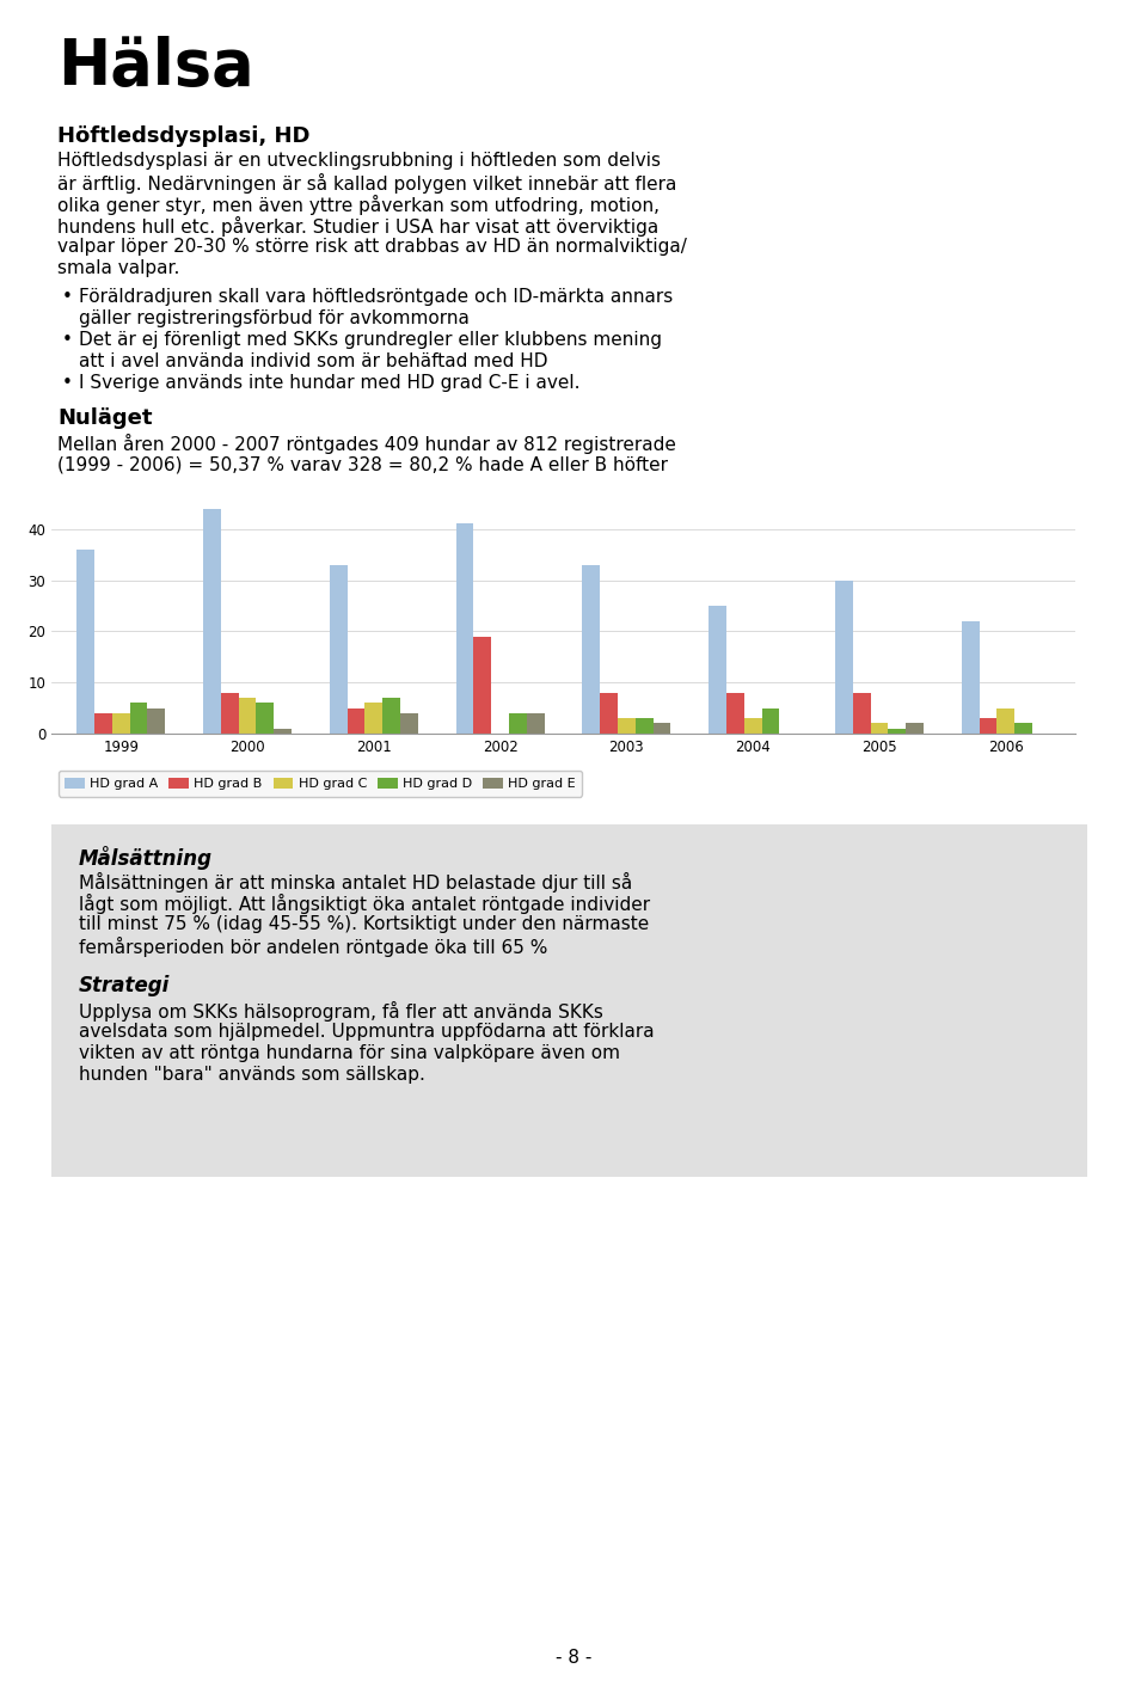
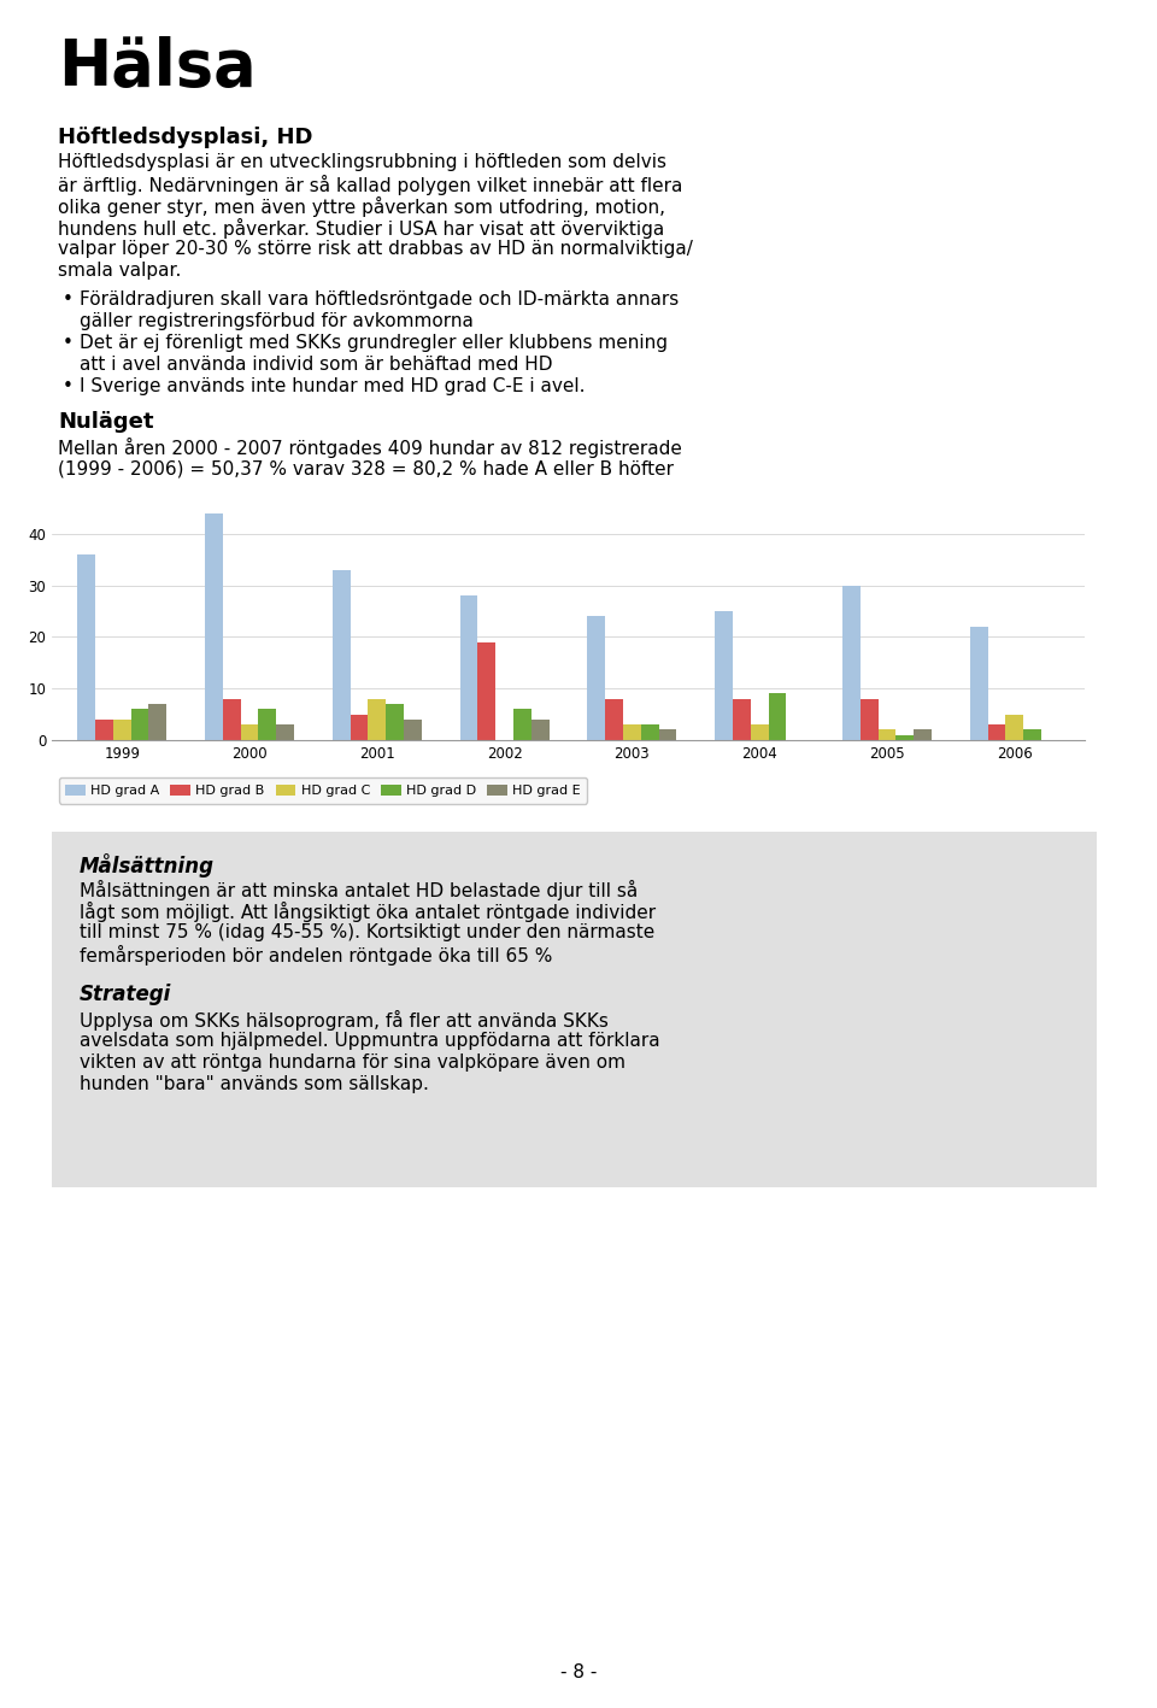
HD grad E/1999: 5 -> 7
HD grad C/2000: 7 -> 3
HD grad E/2000: 1 -> 3
HD grad C/2001: 6 -> 8
HD grad A/2002: 41 -> 28
HD grad D/2002: 4 -> 6
HD grad A/2003: 33 -> 24
HD grad D/2004: 5 -> 9
